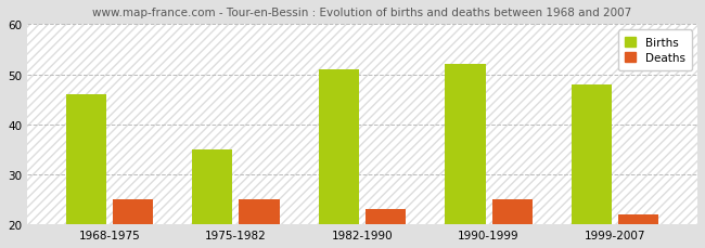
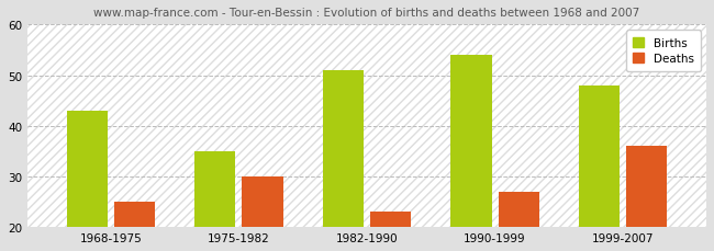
Births/1968-1975: 46 -> 43
Deaths/1975-1982: 25 -> 30
Births/1990-1999: 52 -> 54
Deaths/1990-1999: 25 -> 27
Deaths/1999-2007: 22 -> 36
